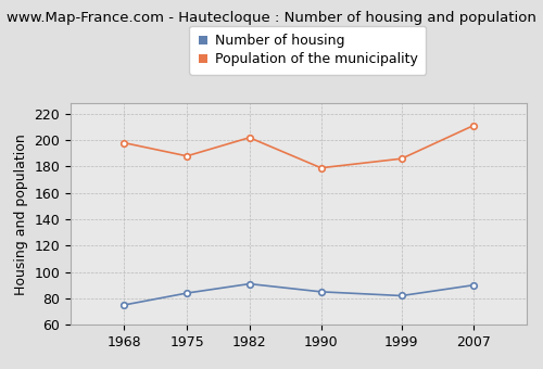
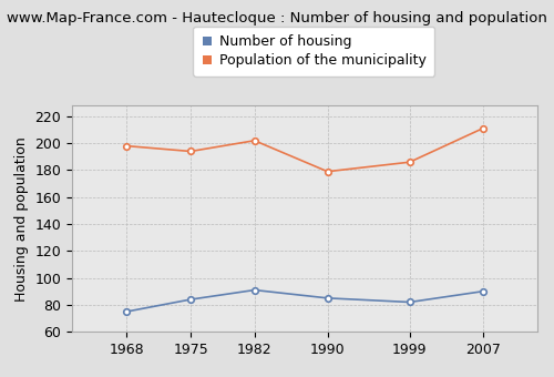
Population of the municipality/1975: 188 -> 194
